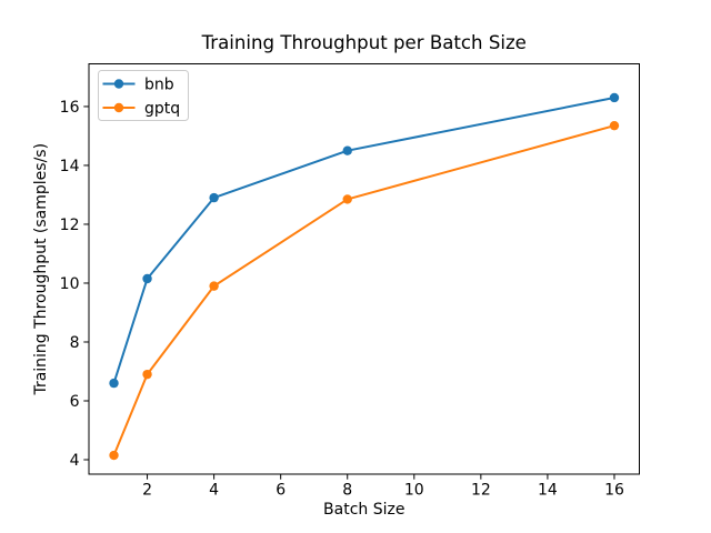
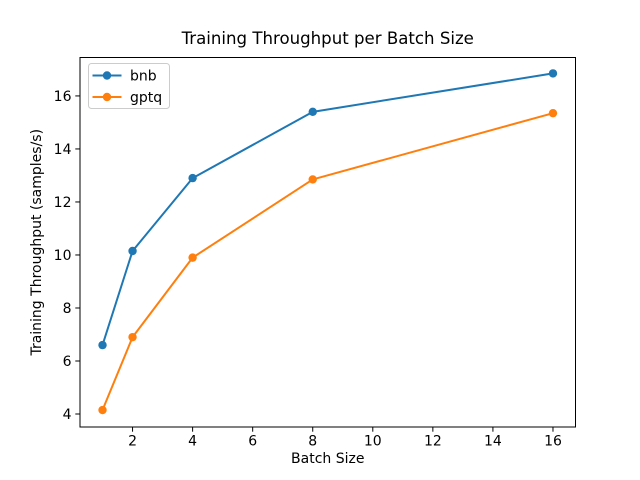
bnb/8: 14.5 -> 15.4
bnb/16: 16.3 -> 16.9
